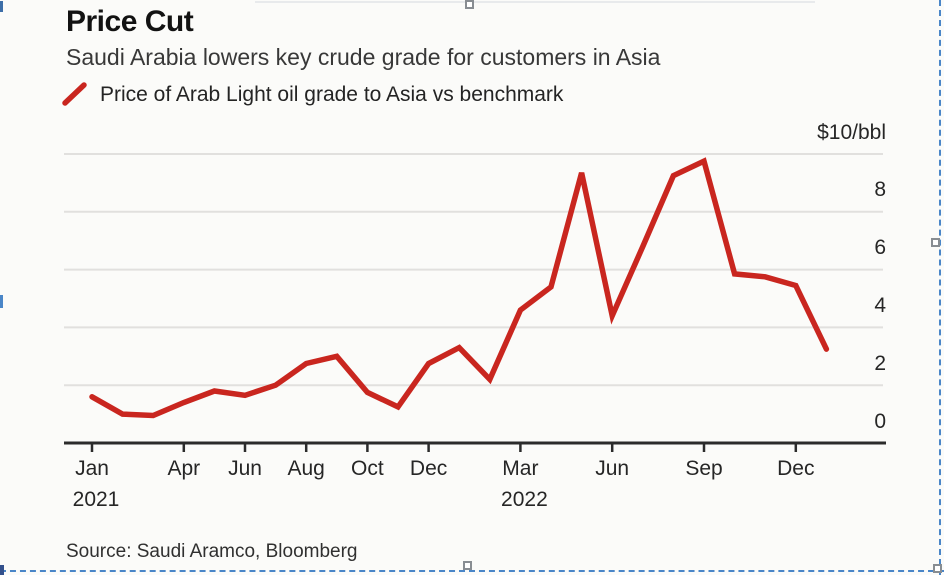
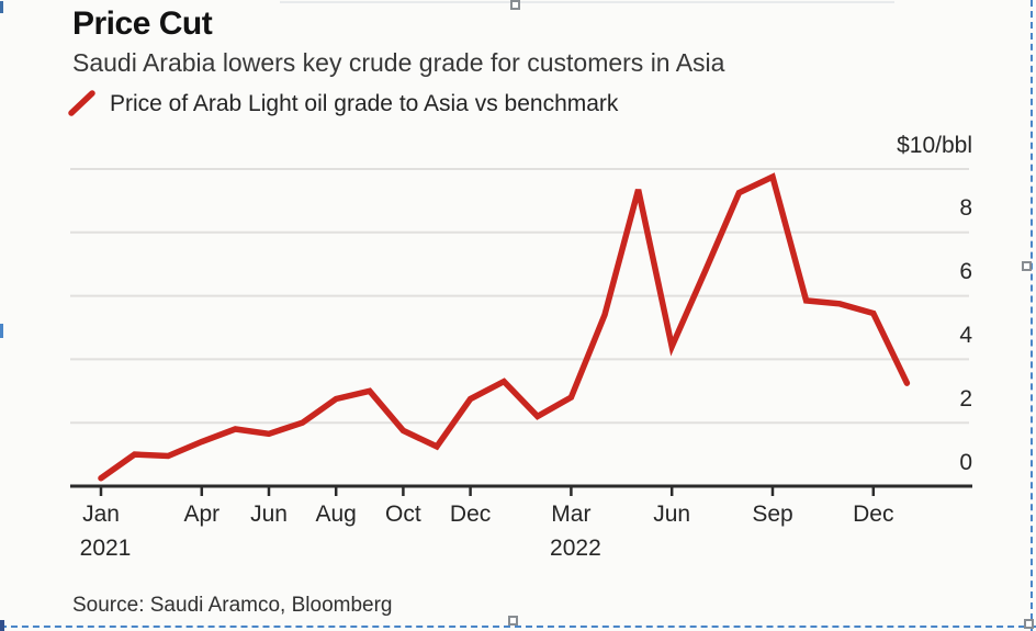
Jan 2021: 1.6 -> 0.2
Mar 2022: 4.6 -> 2.8
